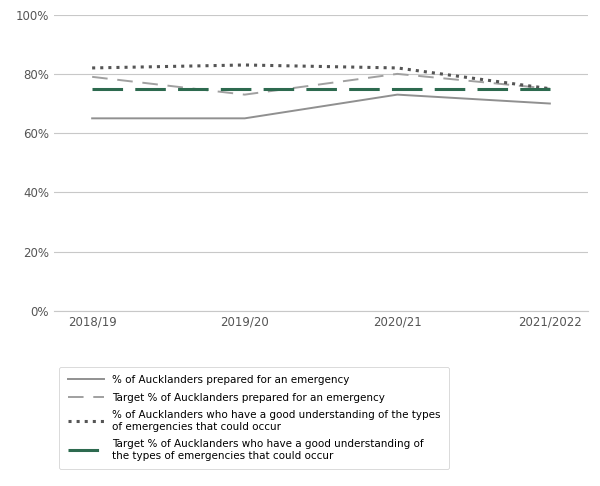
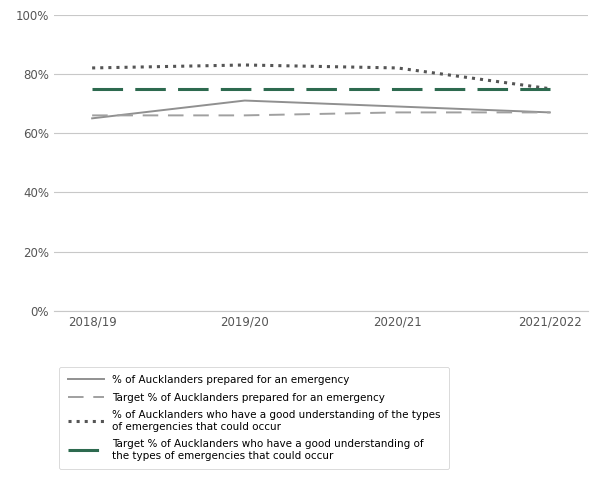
Target % of Aucklanders prepared for an emergency/2018/19: 79% -> 66%
% of Aucklanders prepared for an emergency/2019/20: 65% -> 71%
Target % of Aucklanders prepared for an emergency/2019/20: 73% -> 66%
% of Aucklanders prepared for an emergency/2020/21: 73% -> 69%
Target % of Aucklanders prepared for an emergency/2020/21: 80% -> 67%
% of Aucklanders prepared for an emergency/2021/2022: 70% -> 67%
Target % of Aucklanders prepared for an emergency/2021/2022: 75% -> 67%
